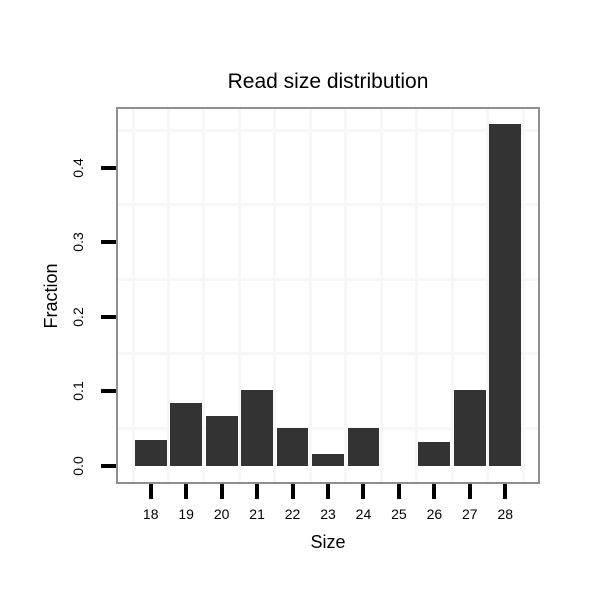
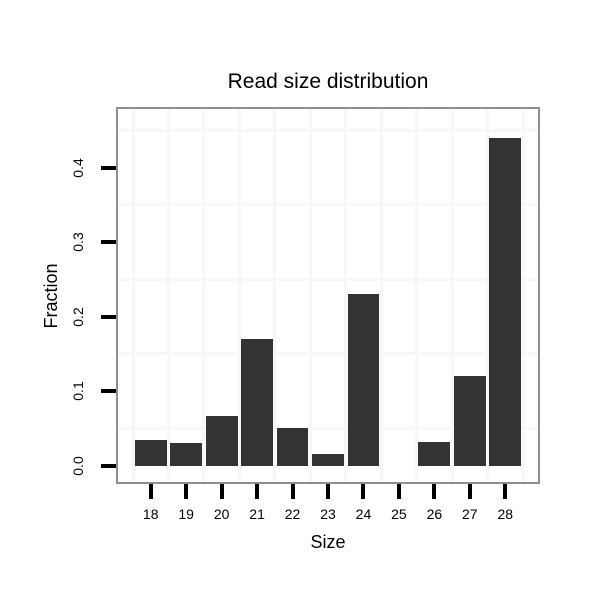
19: 0.08 -> 0.03
21: 0.10 -> 0.17
24: 0.05 -> 0.23
27: 0.10 -> 0.12
28: 0.46 -> 0.44
